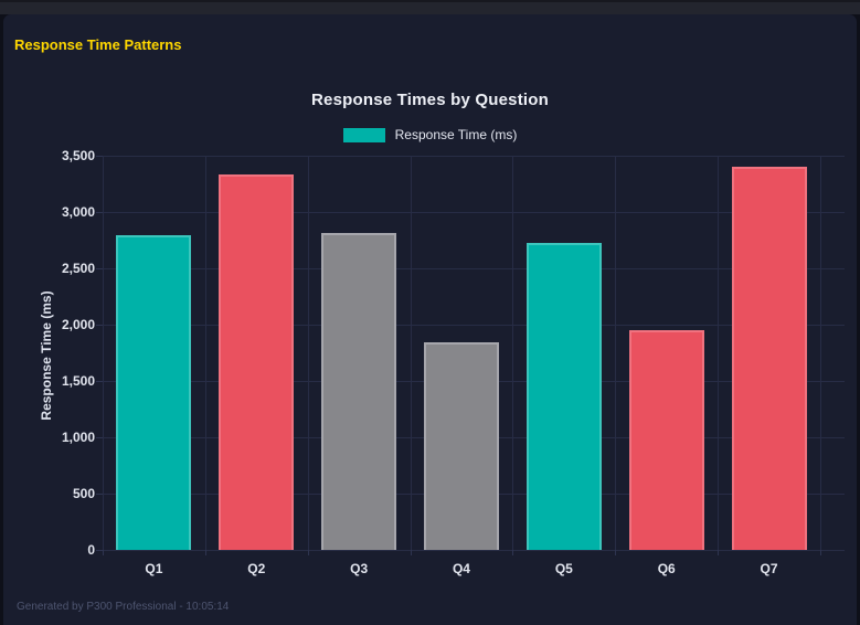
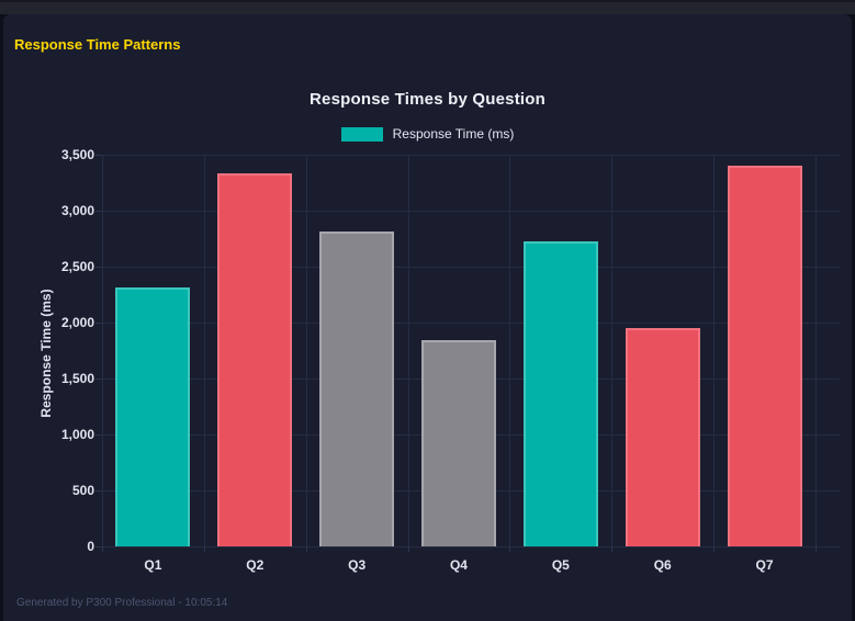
Q1: 2790 -> 2310
